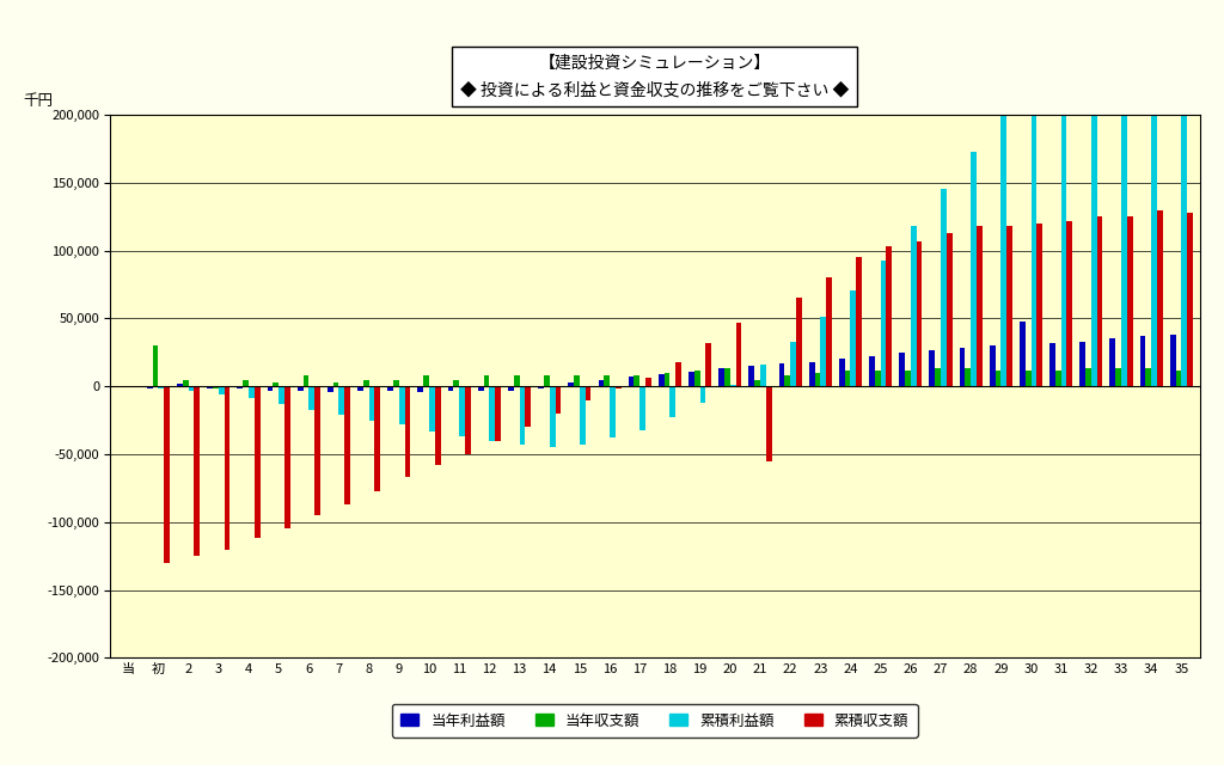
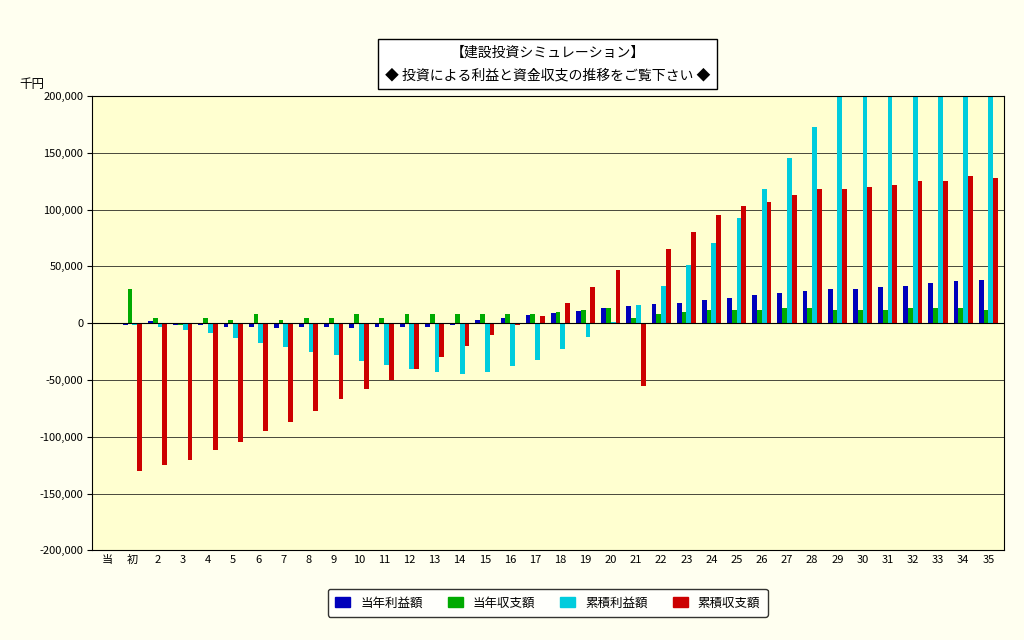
当年利益額/30: 48,000 -> 30,000
